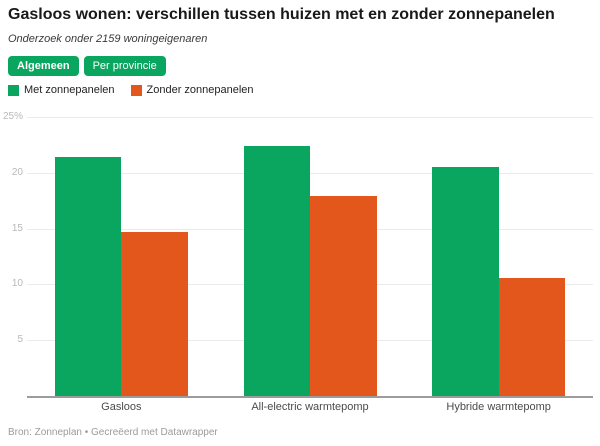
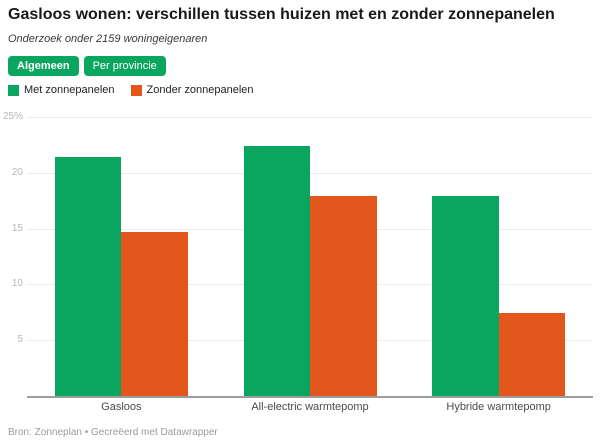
Met zonnepanelen/Hybride warmtepomp: 20.5% -> 17.9%
Zonder zonnepanelen/Hybride warmtepomp: 10.6% -> 7.4%
